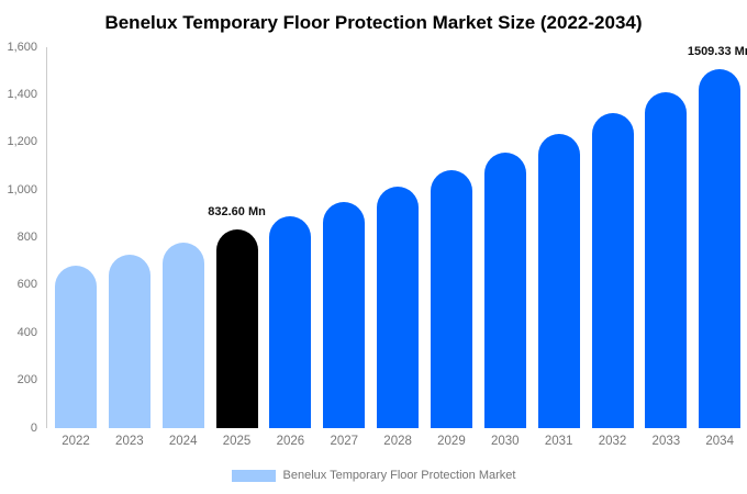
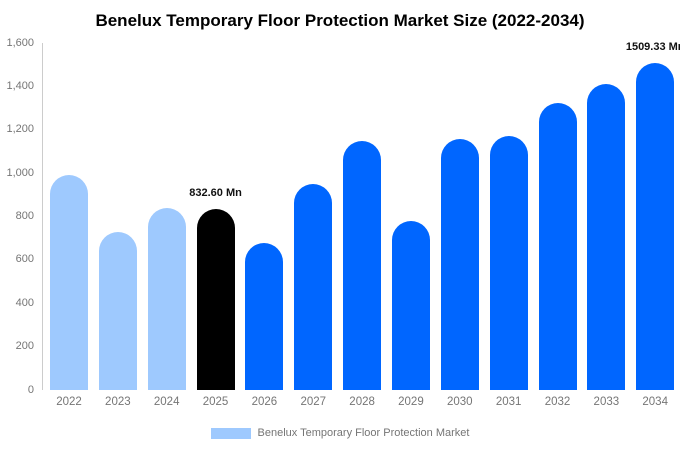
2022: 680 -> 990
2024: 780 -> 840
2026: 890 -> 680
2028: 1020 -> 1150
2029: 1080 -> 780
2031: 1240 -> 1170
